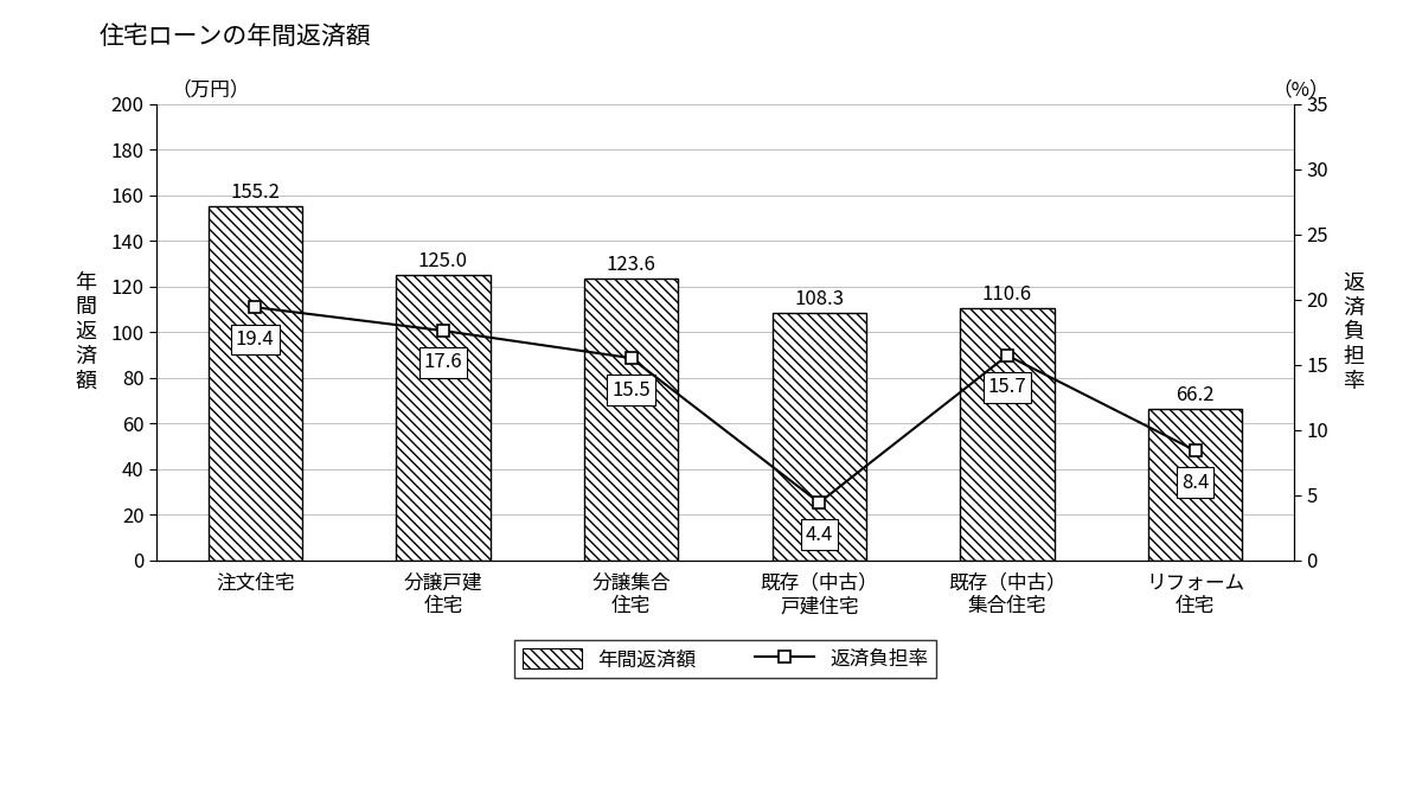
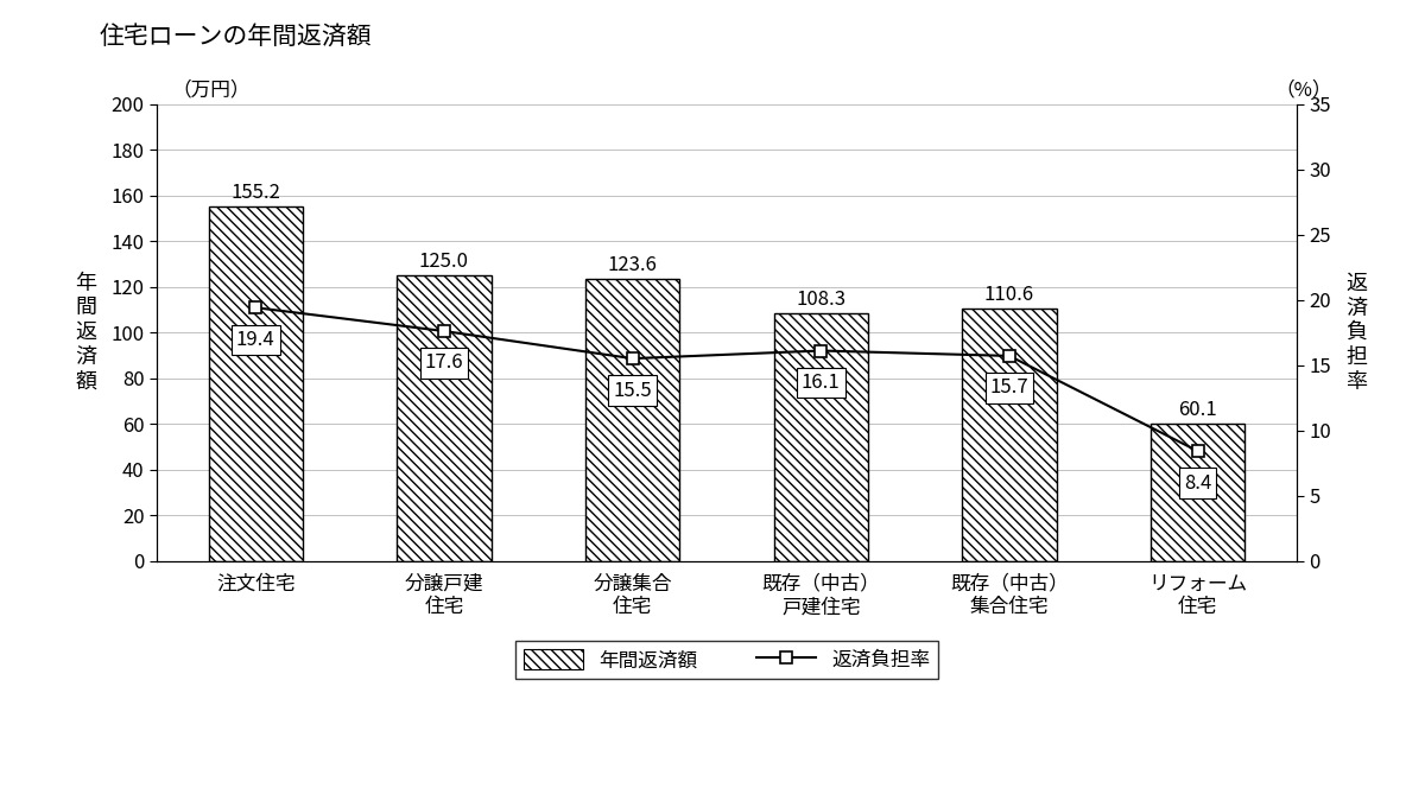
返済負担率/既存（中古） 戸建住宅: 4.4 -> 16.1
年間返済額/リフォーム 住宅: 66.2 -> 60.1
